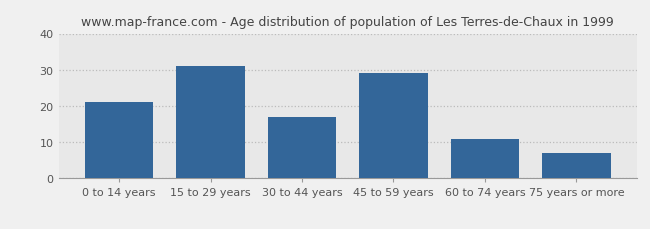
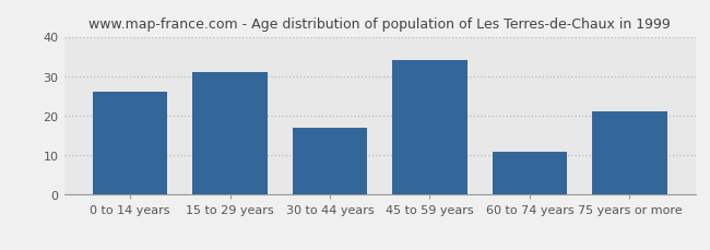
0 to 14 years: 21 -> 26
45 to 59 years: 29 -> 34
75 years or more: 7 -> 21
